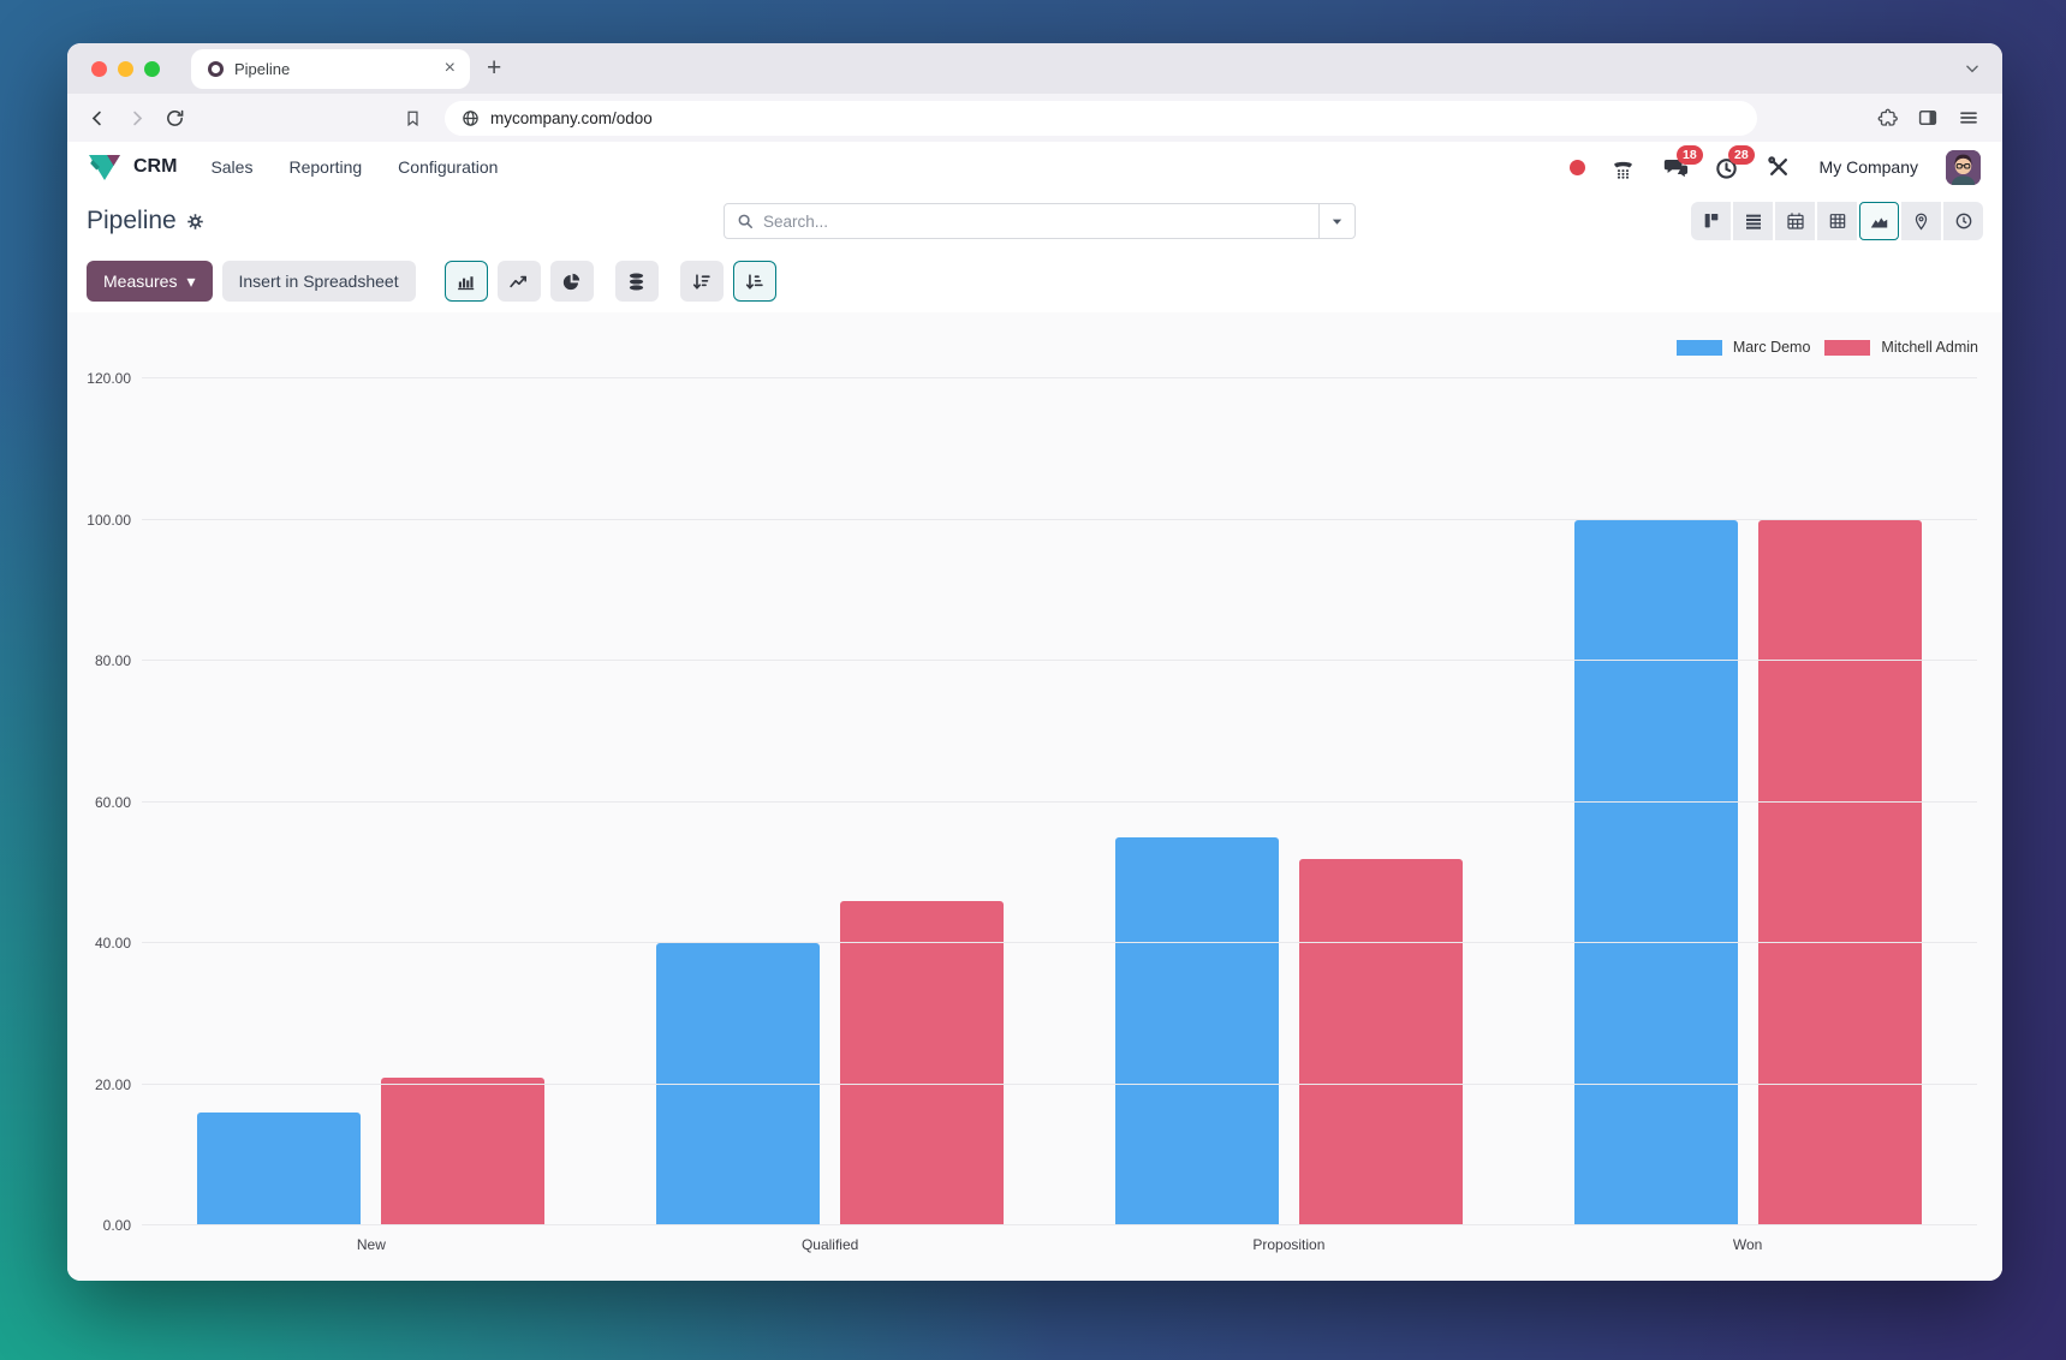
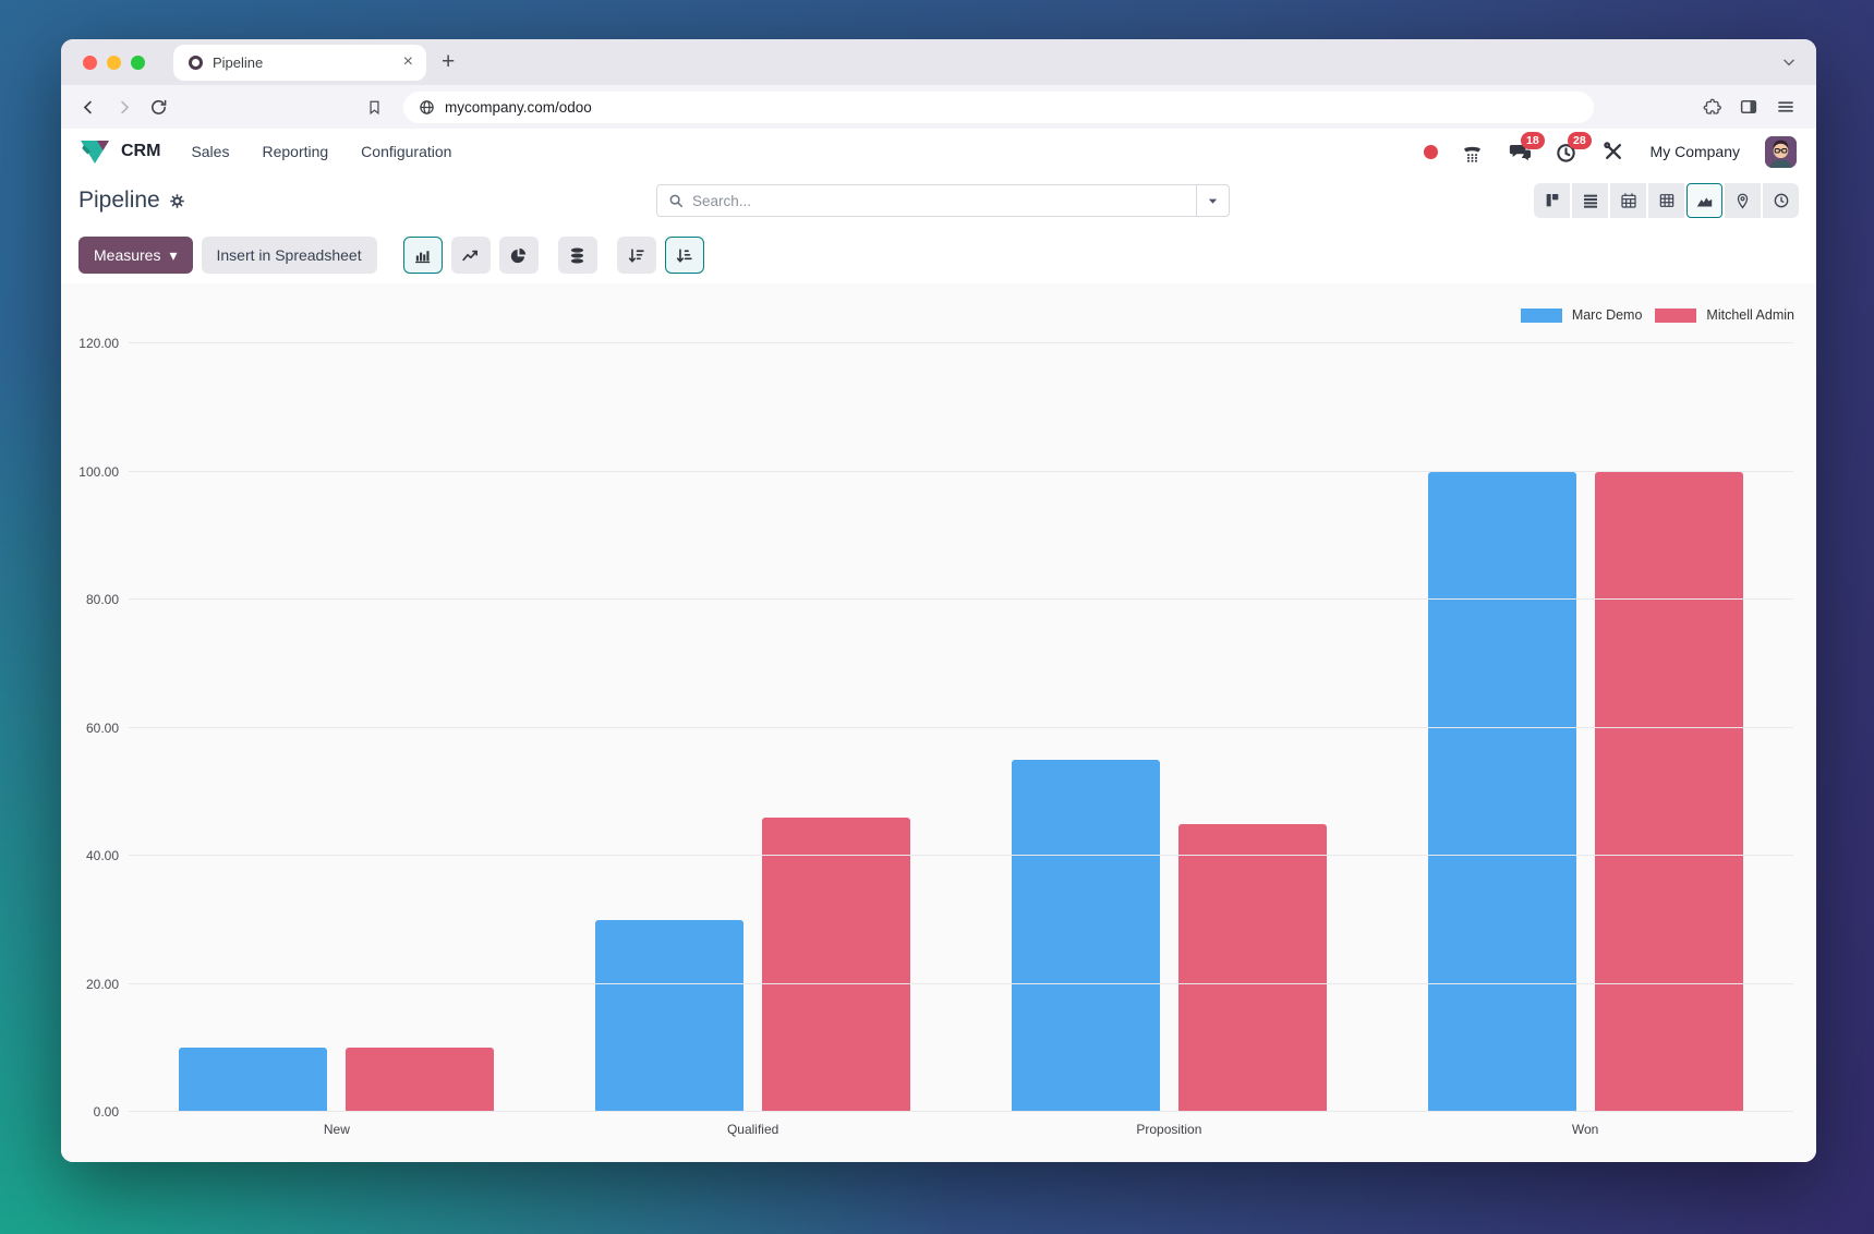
Marc Demo/New: 16 -> 10
Mitchell Admin/New: 21 -> 10
Marc Demo/Qualified: 40 -> 30
Mitchell Admin/Proposition: 52 -> 45
